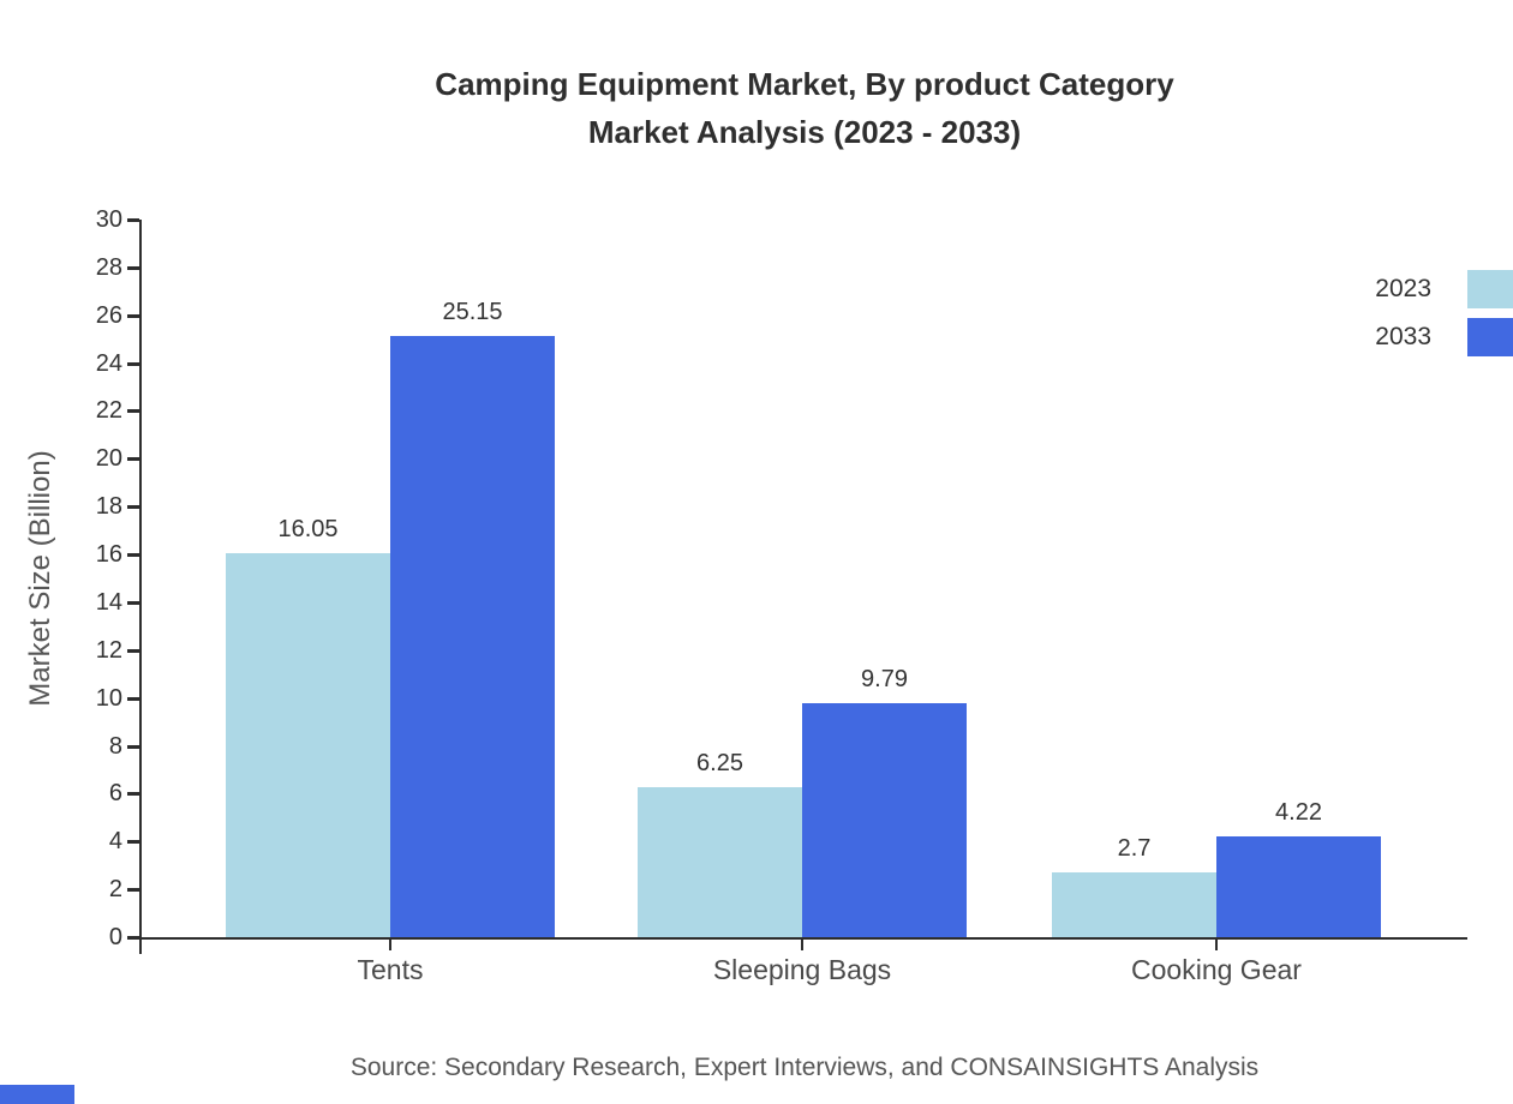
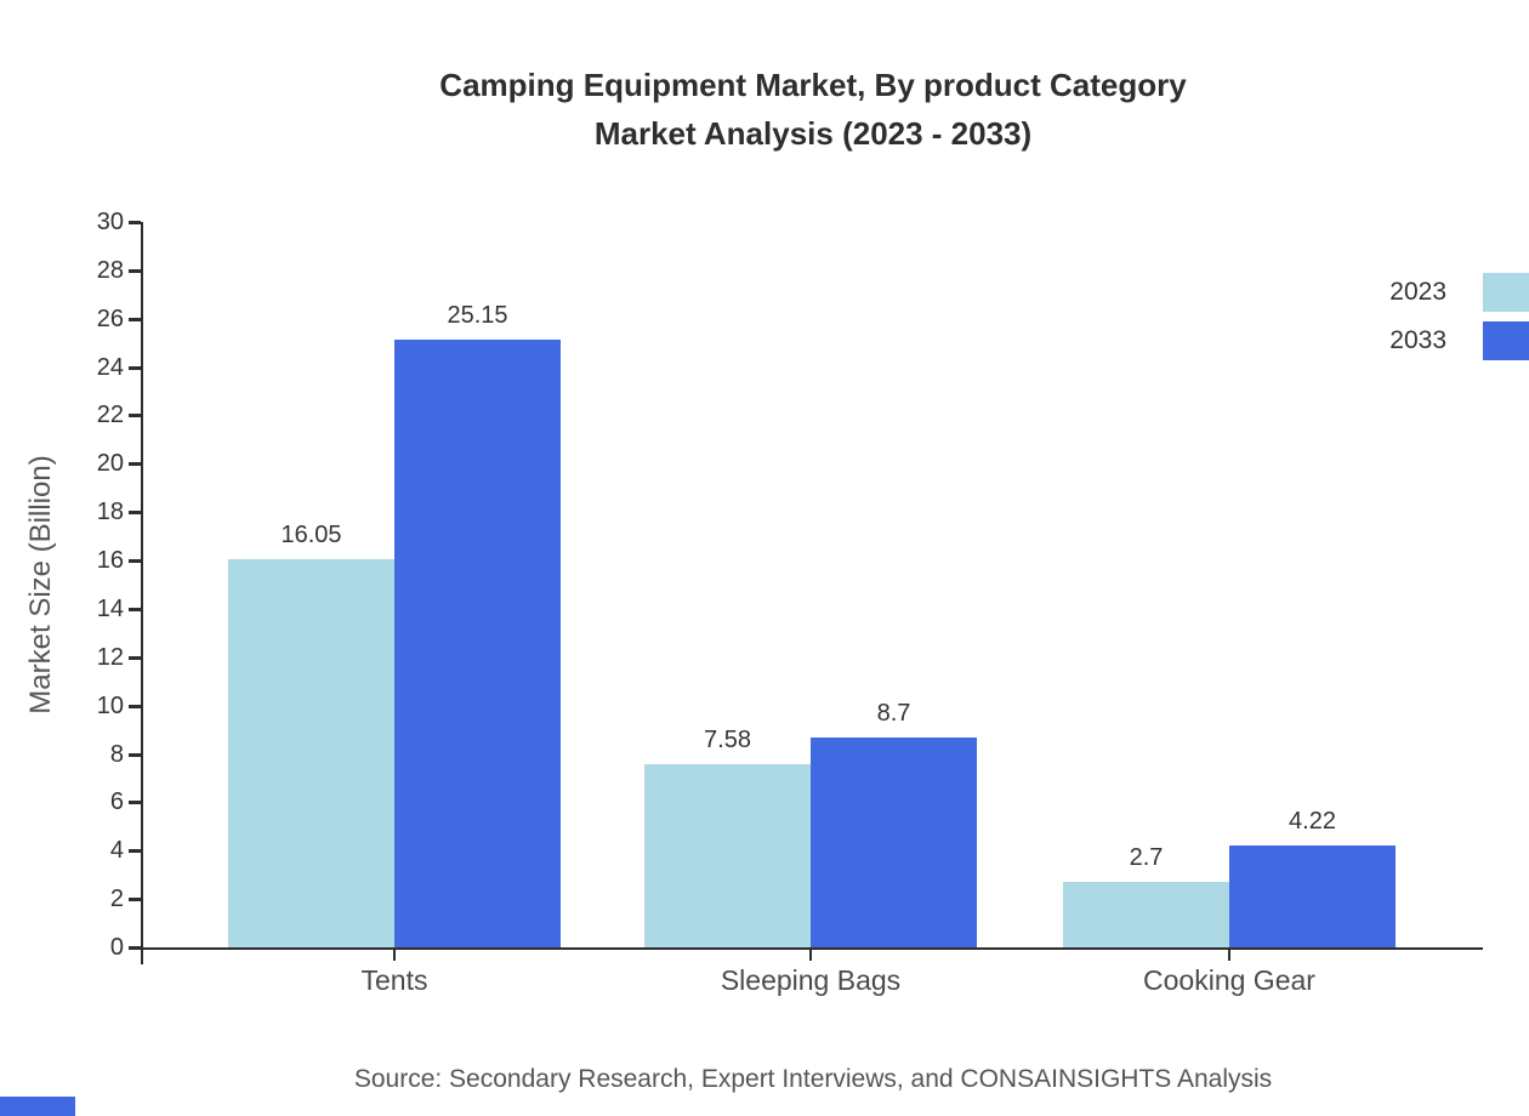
2023/Sleeping Bags: 6.25 -> 7.58
2033/Sleeping Bags: 9.79 -> 8.7
